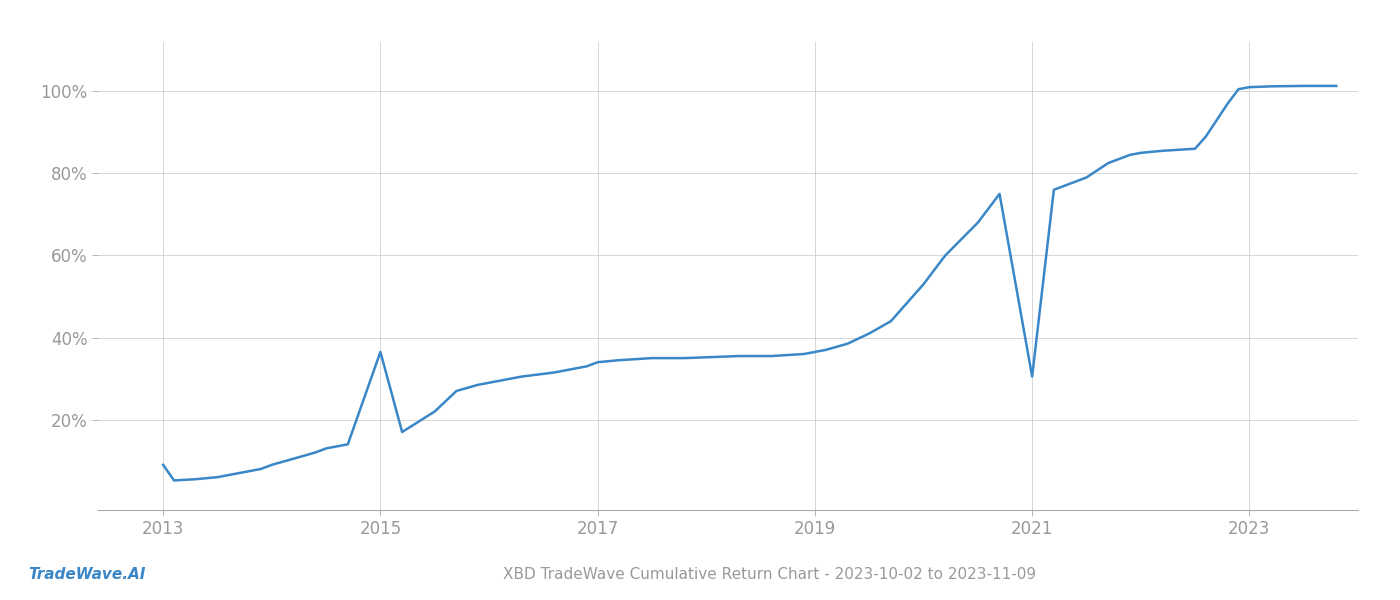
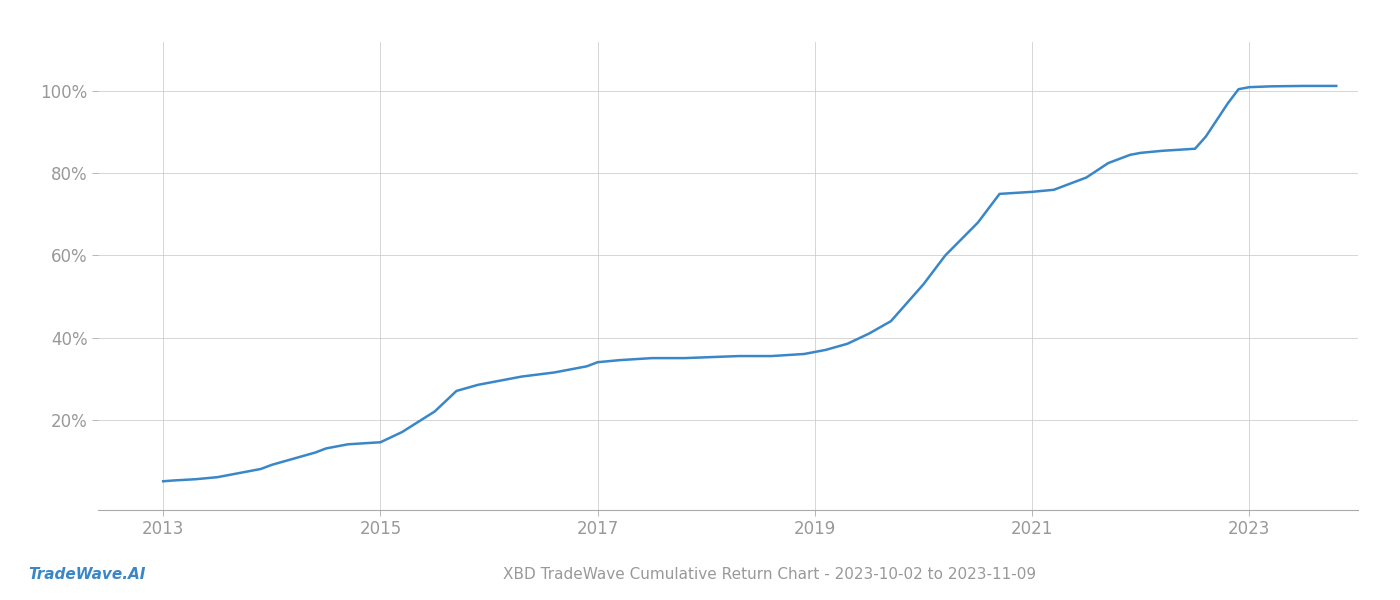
2013: 9.0% -> 5.0%
2015: 36.5% -> 14.5%
2021: 30.5% -> 75.5%
